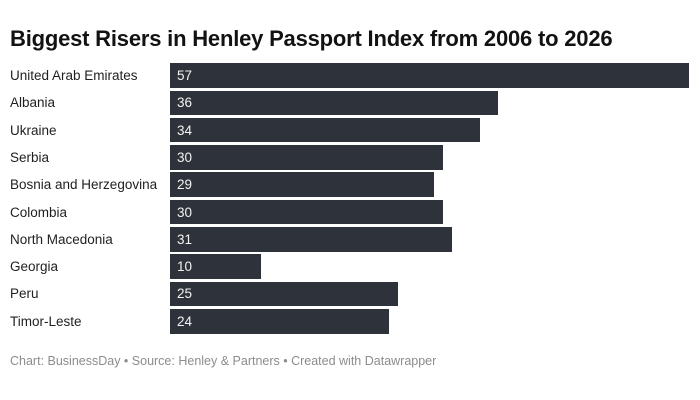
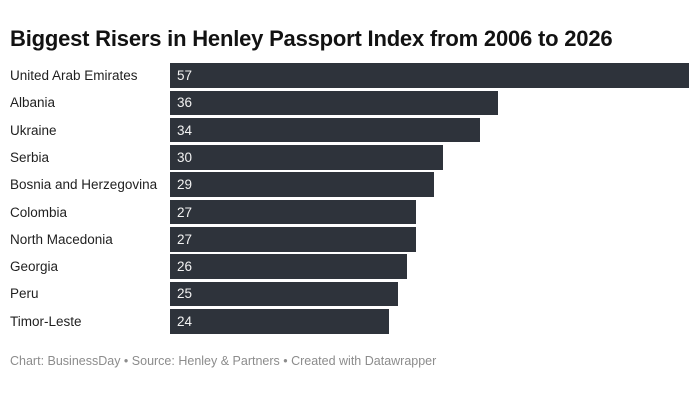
Colombia: 30 -> 27
North Macedonia: 31 -> 27
Georgia: 10 -> 26
